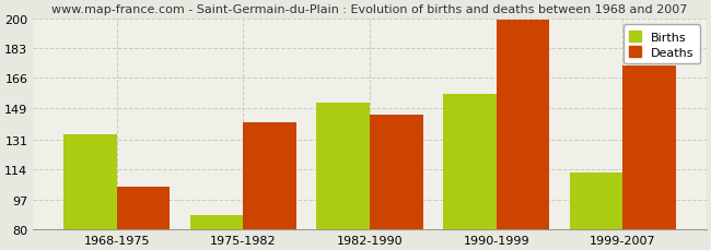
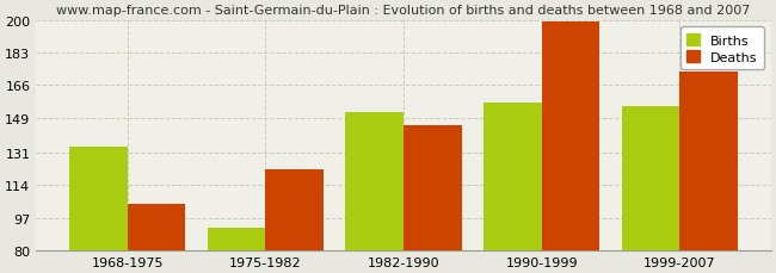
Births/1975-1982: 88 -> 92
Deaths/1975-1982: 141 -> 122
Births/1999-2007: 112 -> 155
